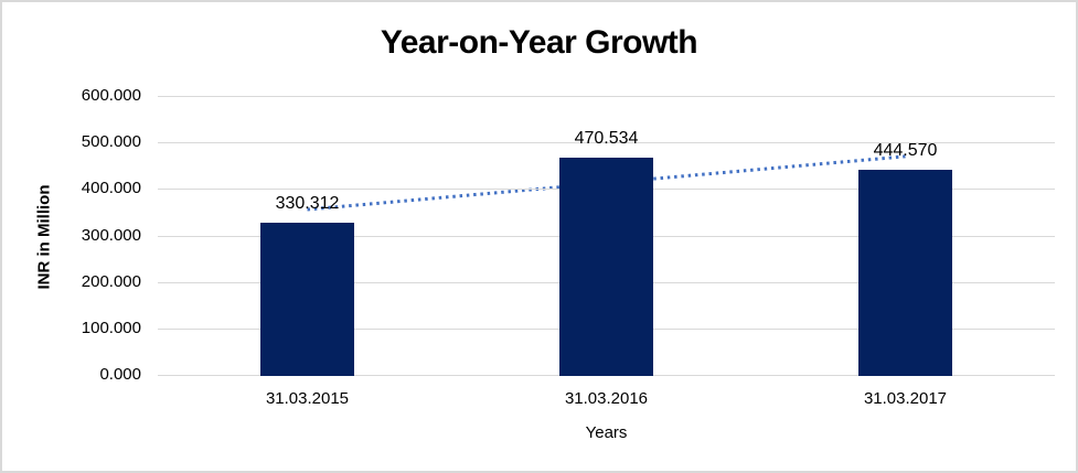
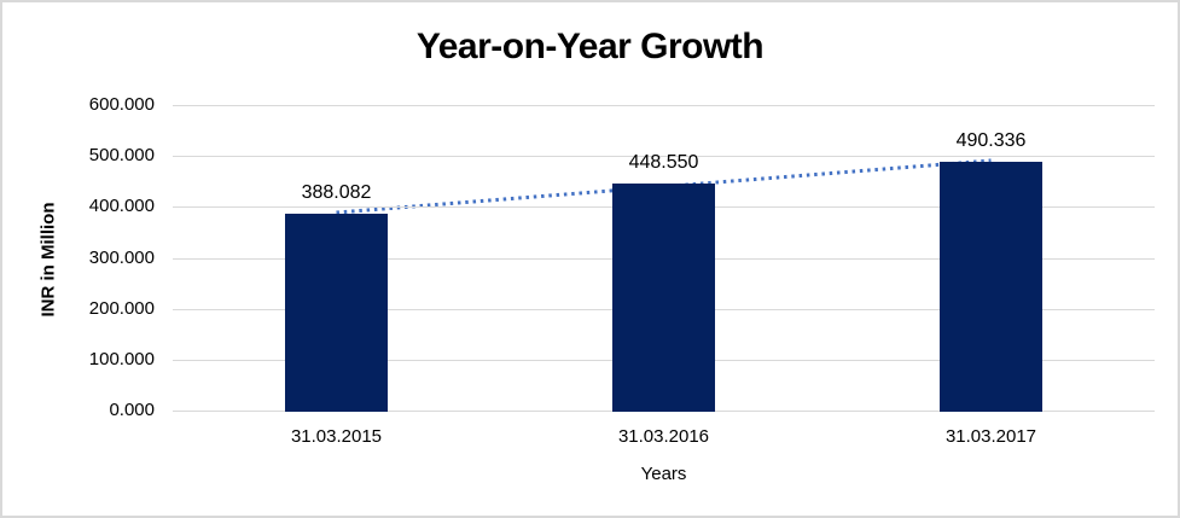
31.03.2015: 330.312 -> 388.082
31.03.2016: 470.534 -> 448.550
31.03.2017: 444.570 -> 490.336
